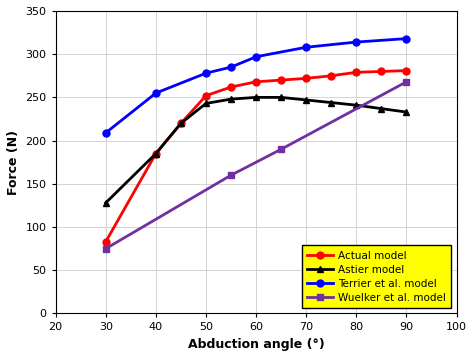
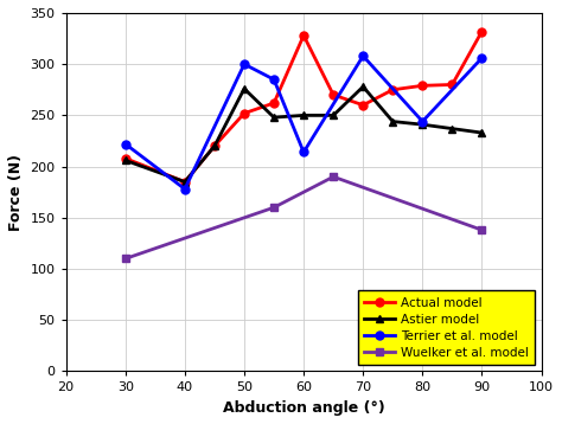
Actual model/30: 83 -> 208
Astier model/30: 128 -> 206
Terrier et al. model/30: 209 -> 222
Wuelker et al. model/30: 75 -> 110
Terrier et al. model/40: 255 -> 178
Astier model/50: 243 -> 276
Terrier et al. model/50: 278 -> 300
Actual model/60: 268 -> 328
Terrier et al. model/60: 297 -> 214
Actual model/70: 272 -> 260
Astier model/70: 247 -> 278
Terrier et al. model/80: 314 -> 244
Actual model/90: 281 -> 332
Terrier et al. model/90: 318 -> 306
Wuelker et al. model/90: 268 -> 138
